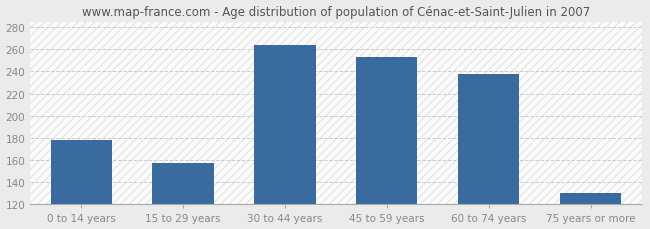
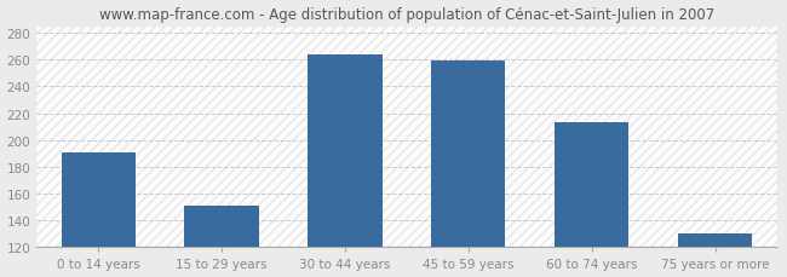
0 to 14 years: 178 -> 191
15 to 29 years: 157 -> 151
45 to 59 years: 253 -> 259
60 to 74 years: 238 -> 213
